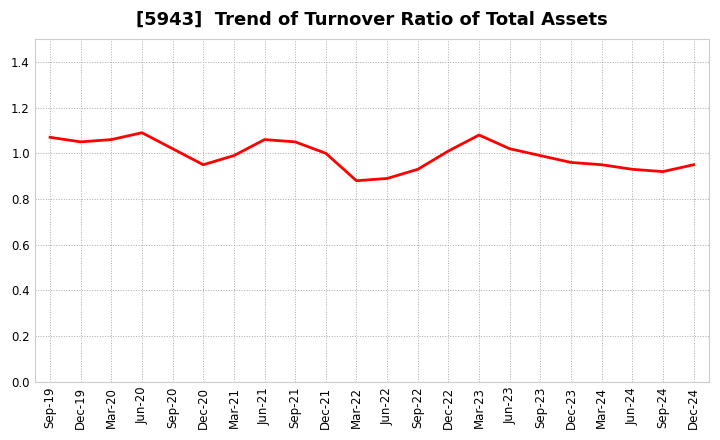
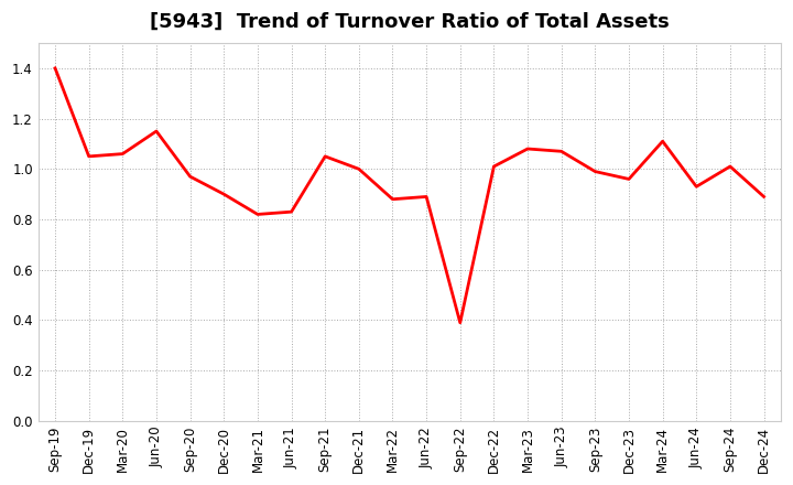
Sep-19: 1.07 -> 1.40
Jun-20: 1.09 -> 1.15
Sep-20: 1.02 -> 0.97
Dec-20: 0.95 -> 0.90
Mar-21: 0.99 -> 0.82
Jun-21: 1.06 -> 0.83
Sep-22: 0.93 -> 0.39
Jun-23: 1.02 -> 1.07
Mar-24: 0.95 -> 1.11
Sep-24: 0.92 -> 1.01
Dec-24: 0.95 -> 0.89
